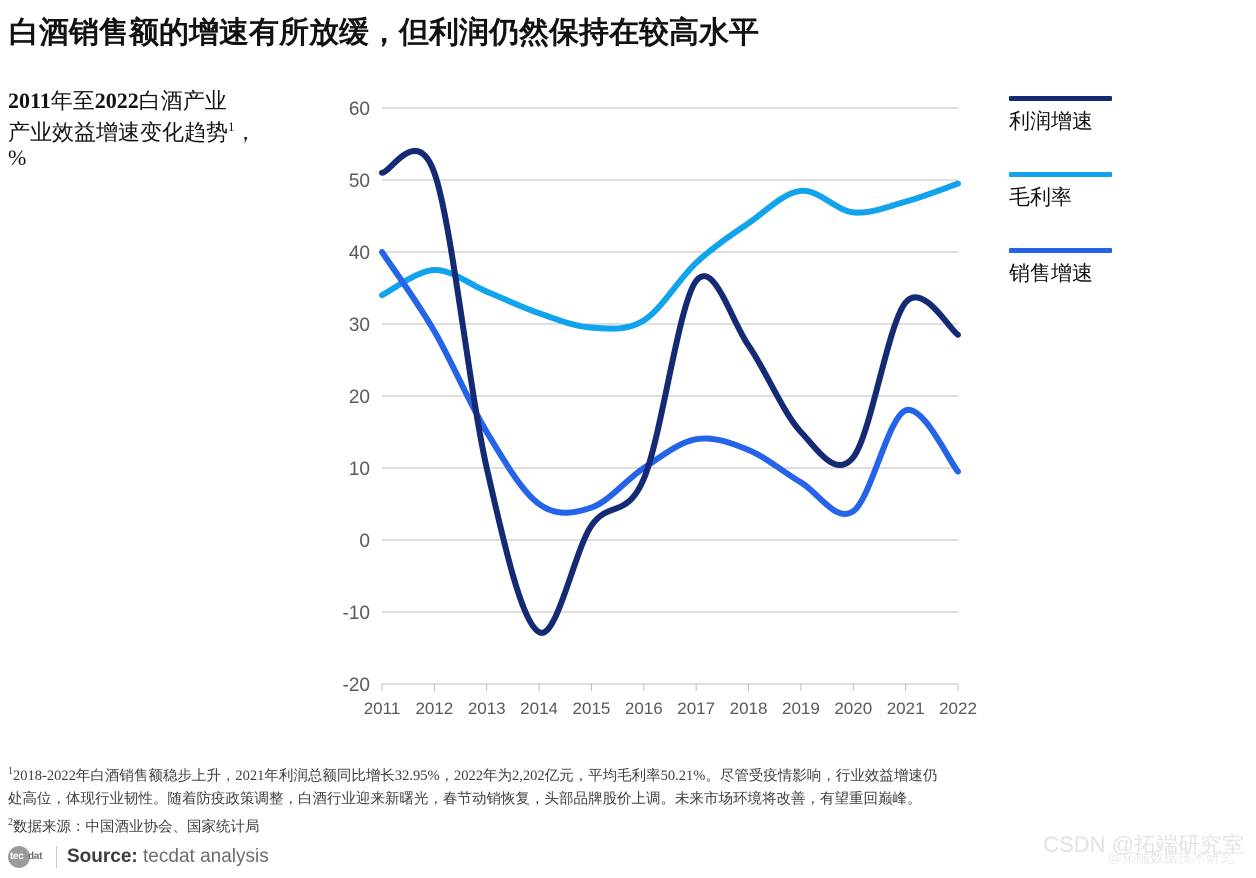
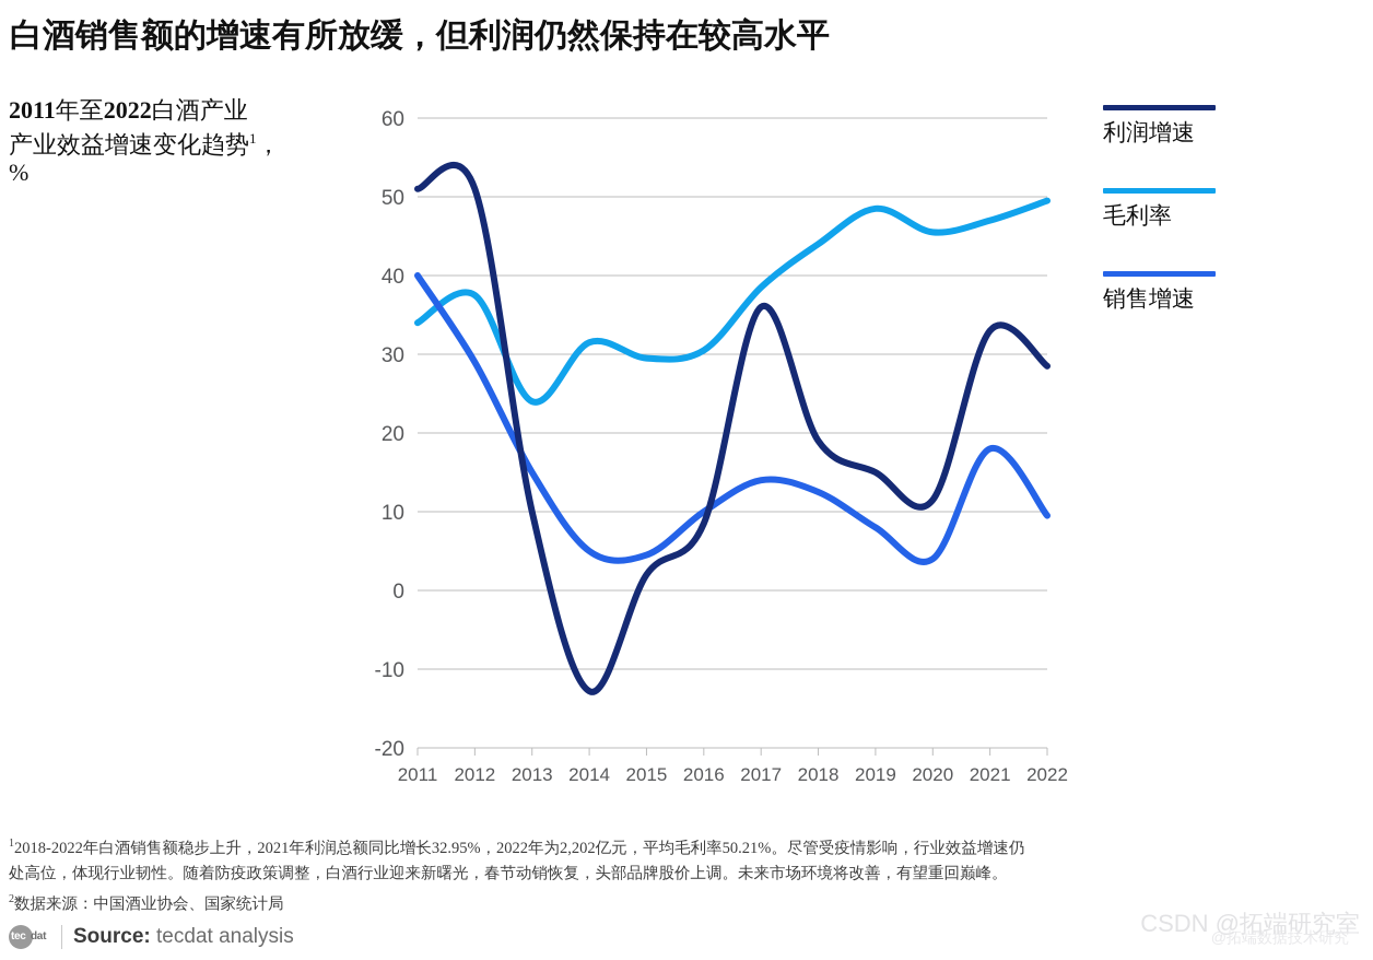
毛利率/2013: 34 -> 24
利润增速/2018: 27 -> 19
